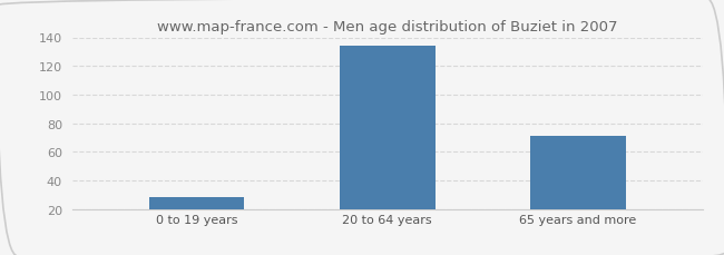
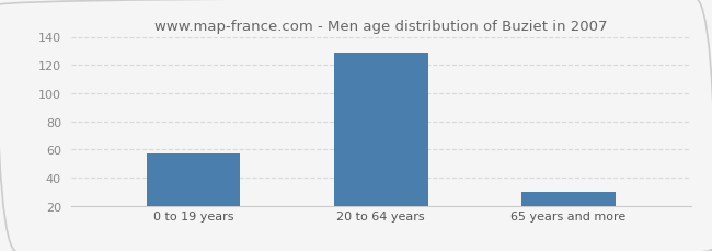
0 to 19 years: 28 -> 57
20 to 64 years: 134 -> 129
65 years and more: 71 -> 30
